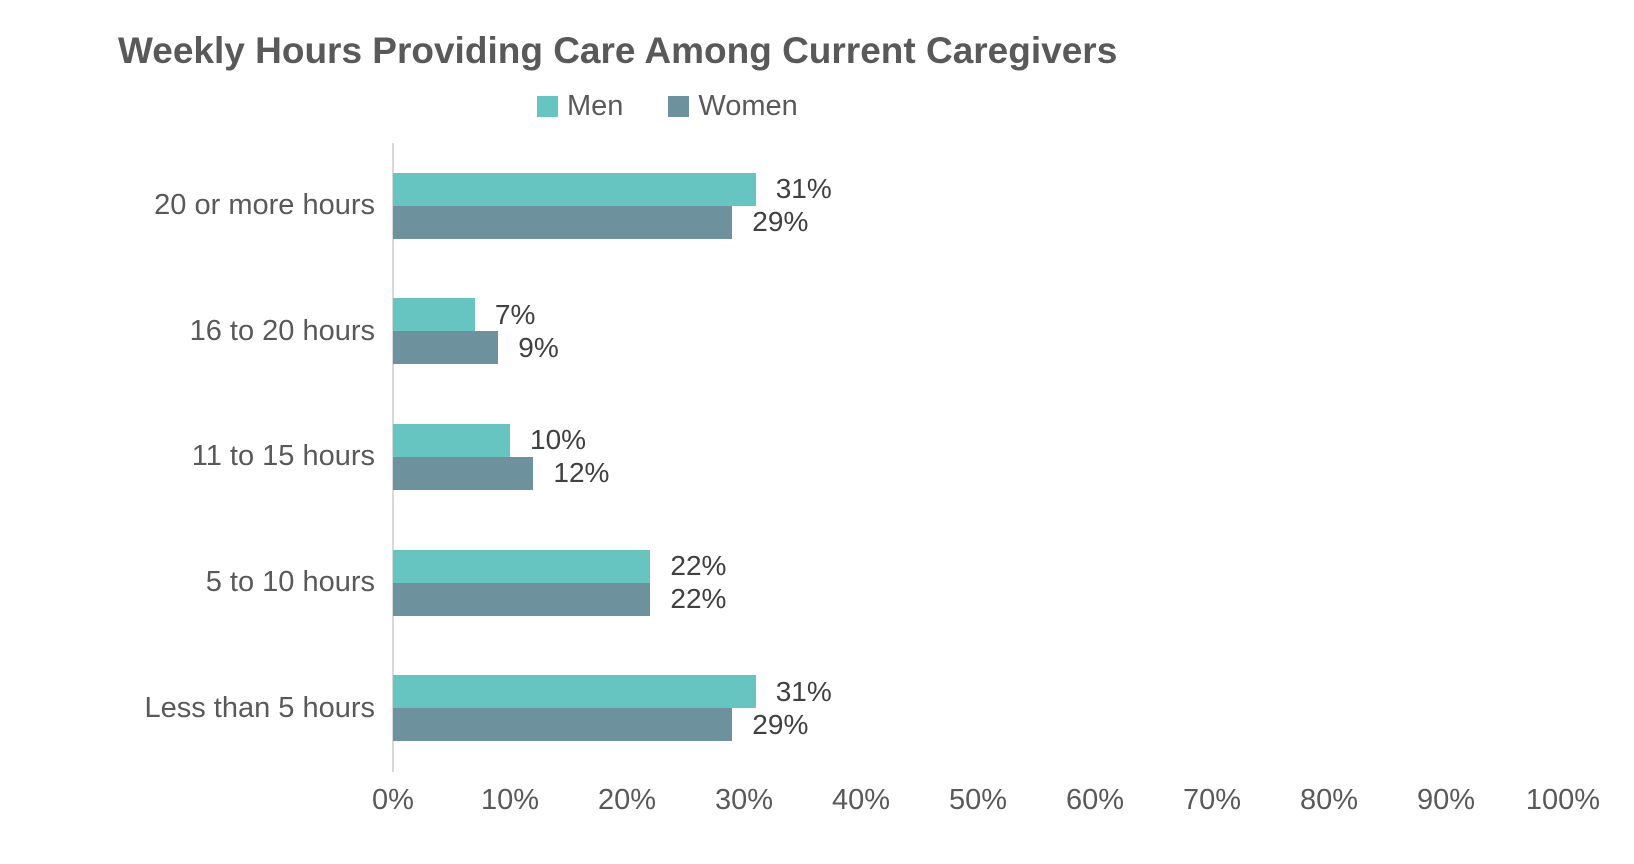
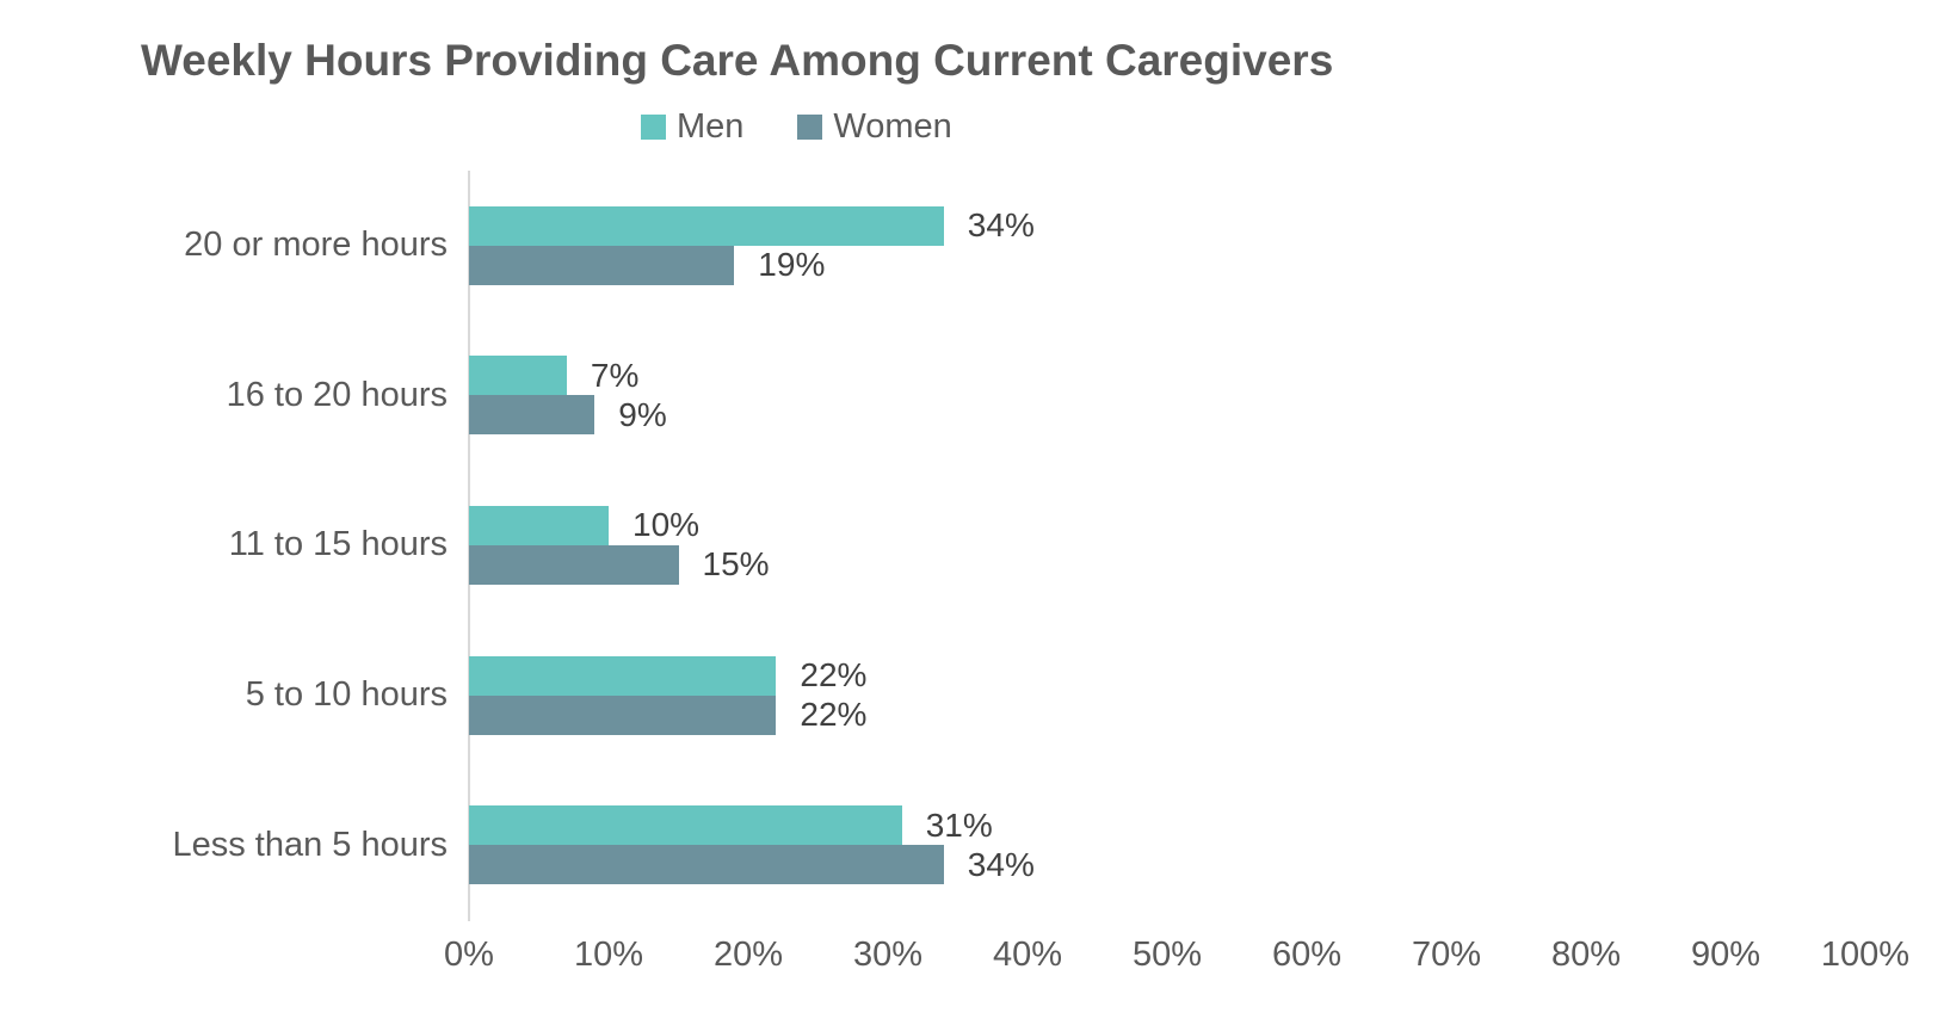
Men/20 or more hours: 31% -> 34%
Women/20 or more hours: 29% -> 19%
Women/11 to 15 hours: 12% -> 15%
Women/Less than 5 hours: 29% -> 34%
